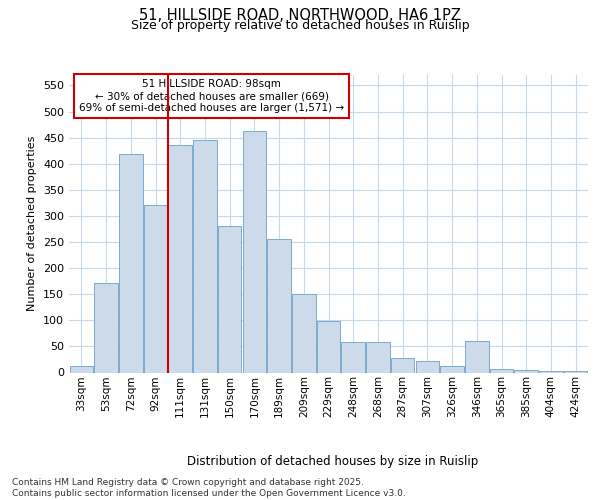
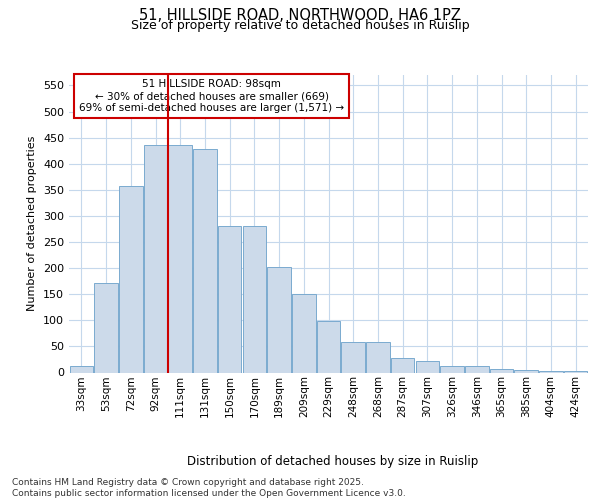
72sqm: 418 -> 357
92sqm: 320 -> 435
131sqm: 446 -> 428
170sqm: 462 -> 280
189sqm: 256 -> 202
346sqm: 60 -> 12
